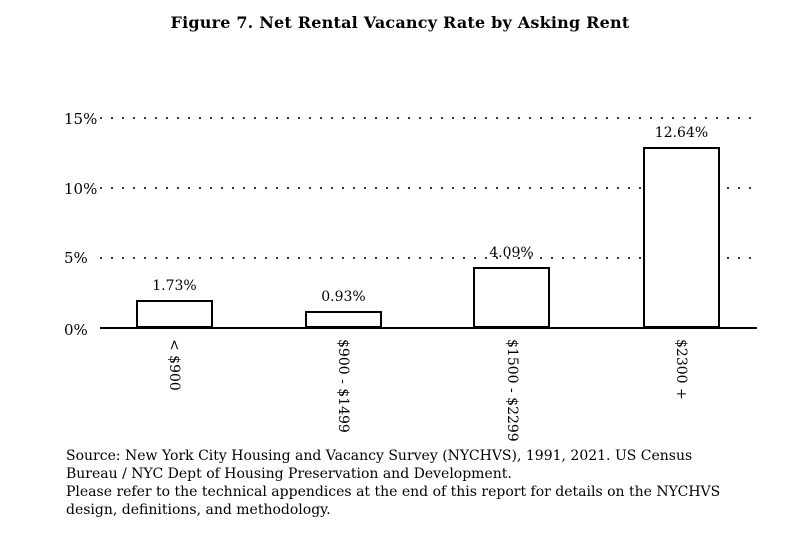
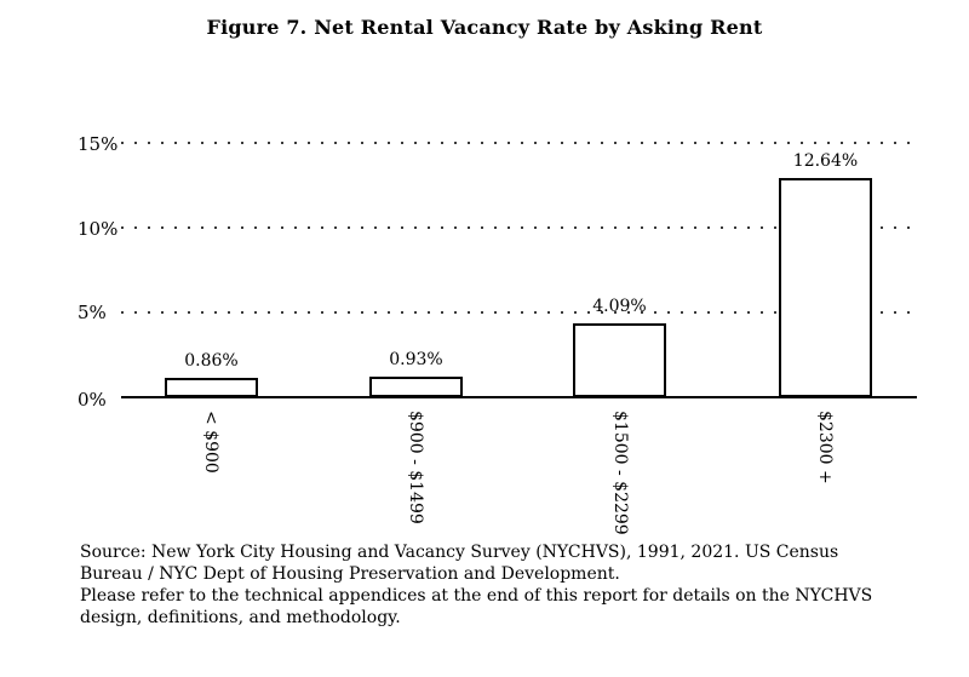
< $900: 1.73% -> 0.86%
